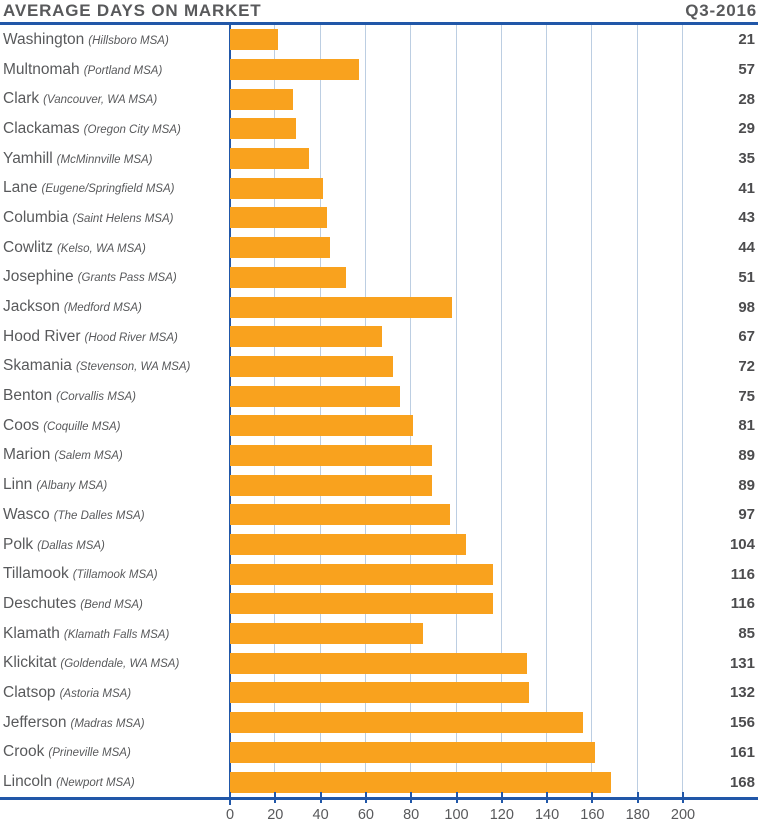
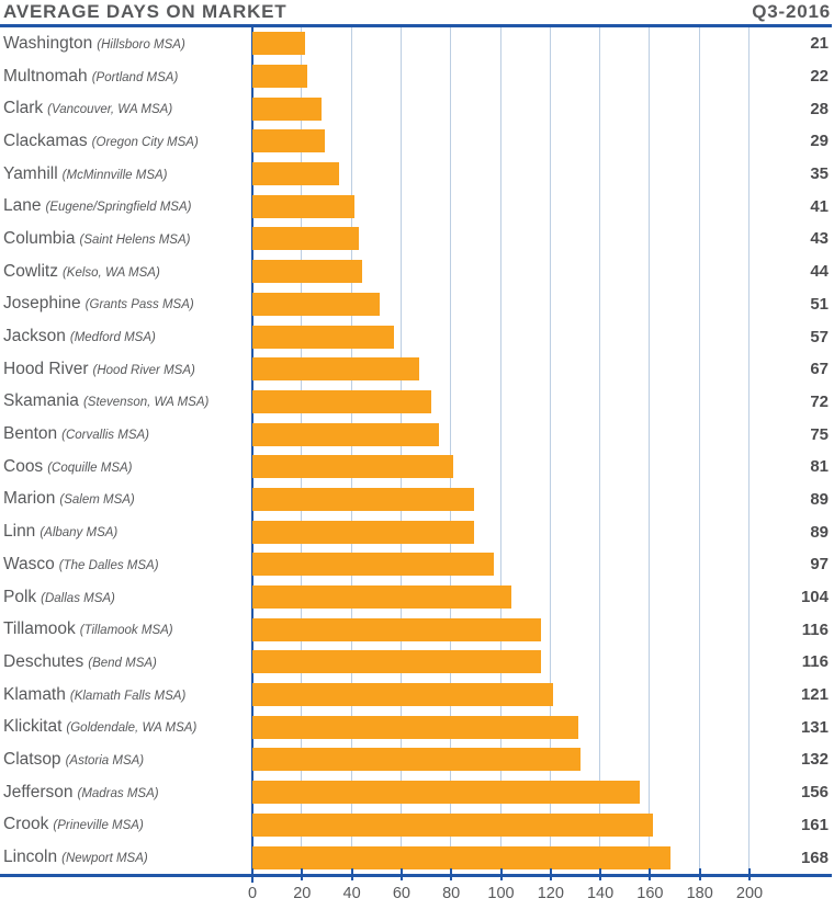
Multnomah: 57 -> 22
Jackson: 98 -> 57
Klamath: 85 -> 121
